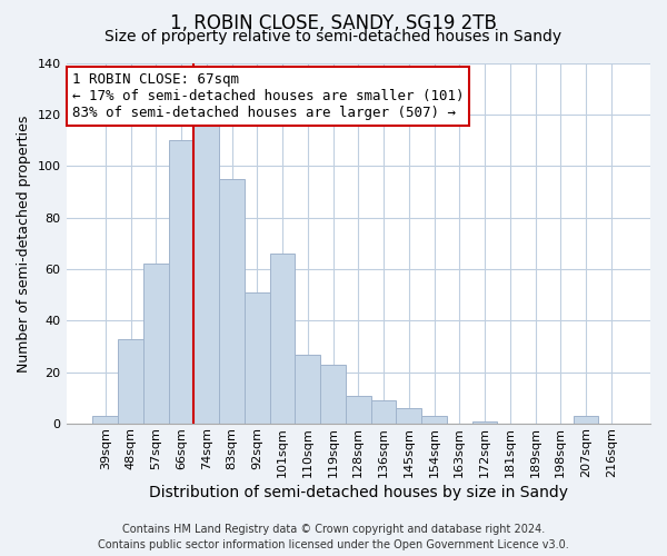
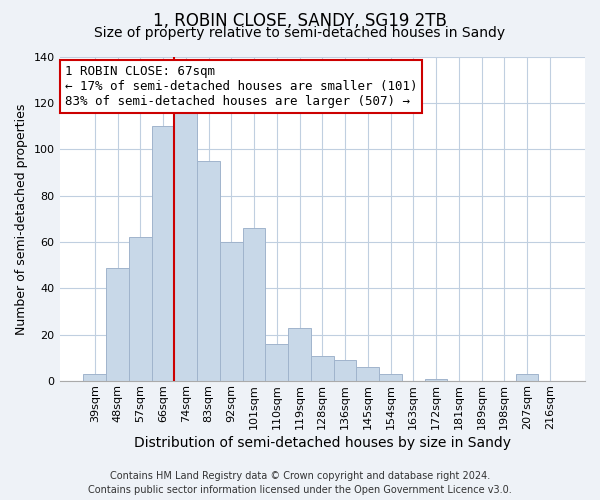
48sqm: 33 -> 49
92sqm: 51 -> 60
110sqm: 27 -> 16
